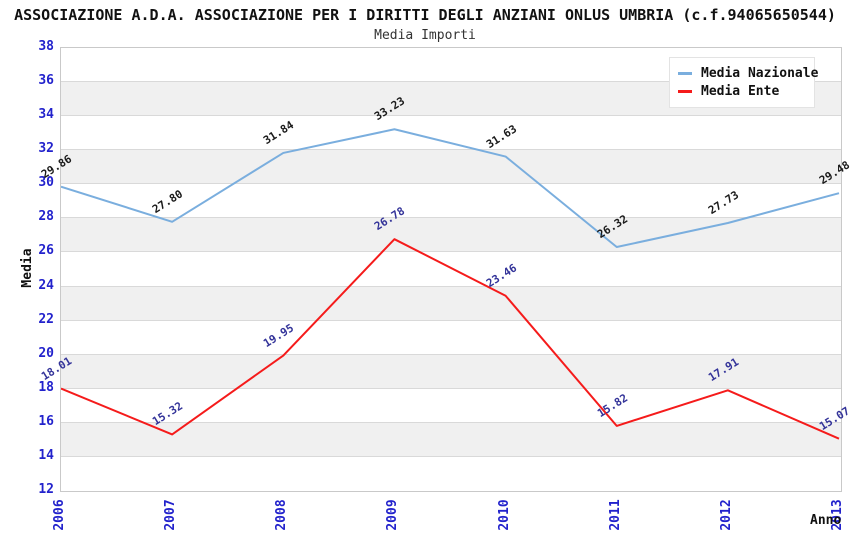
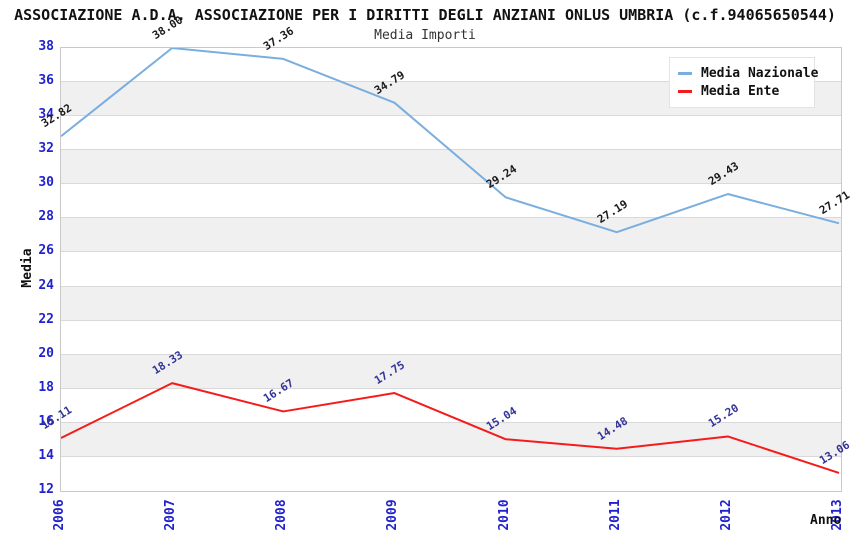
Media Nazionale/2006: 29.86 -> 32.82
Media Ente/2006: 18.01 -> 15.11
Media Nazionale/2007: 27.80 -> 38.00
Media Ente/2007: 15.32 -> 18.33
Media Nazionale/2008: 31.84 -> 37.36
Media Ente/2008: 19.95 -> 16.67
Media Nazionale/2009: 33.23 -> 34.79
Media Ente/2009: 26.78 -> 17.75
Media Nazionale/2010: 31.63 -> 29.24
Media Ente/2010: 23.46 -> 15.04
Media Nazionale/2011: 26.32 -> 27.19
Media Ente/2011: 15.82 -> 14.48
Media Nazionale/2012: 27.73 -> 29.43
Media Ente/2012: 17.91 -> 15.20
Media Nazionale/2013: 29.48 -> 27.71
Media Ente/2013: 15.07 -> 13.06
